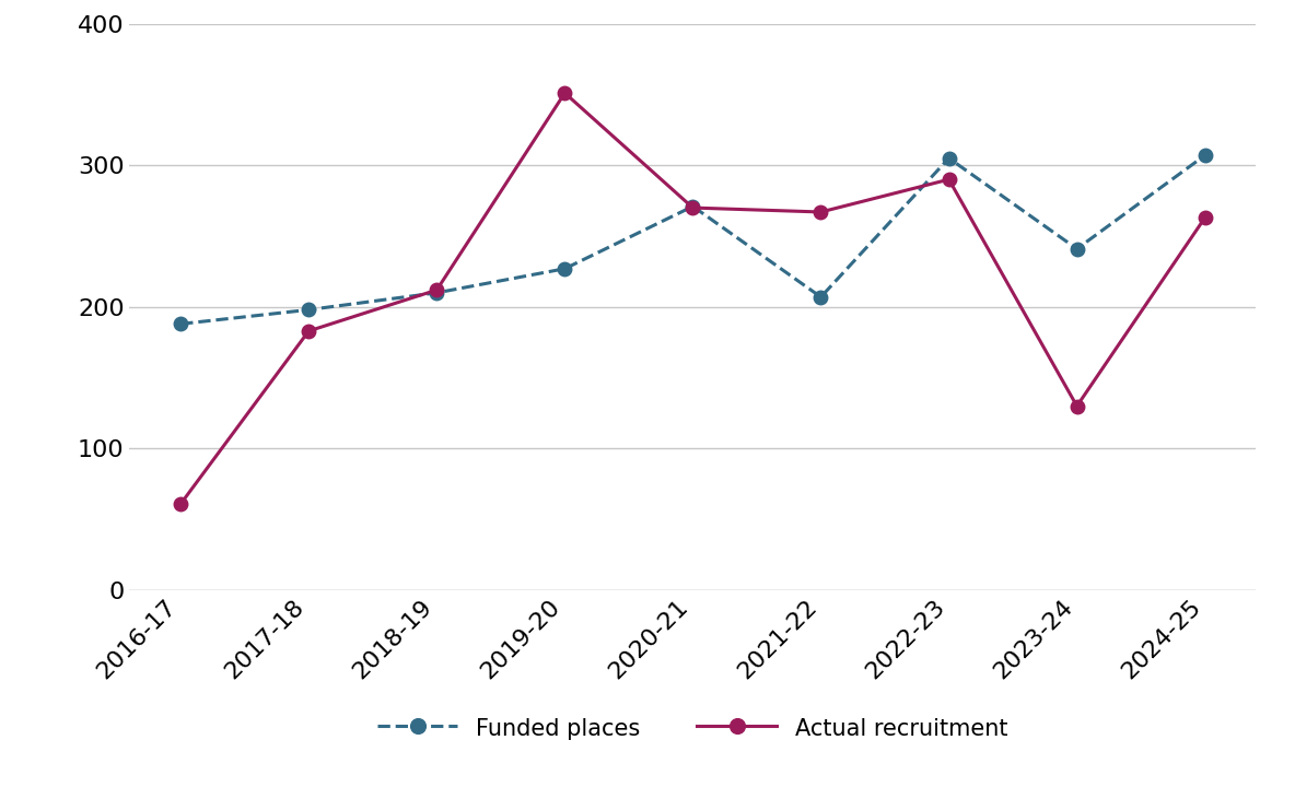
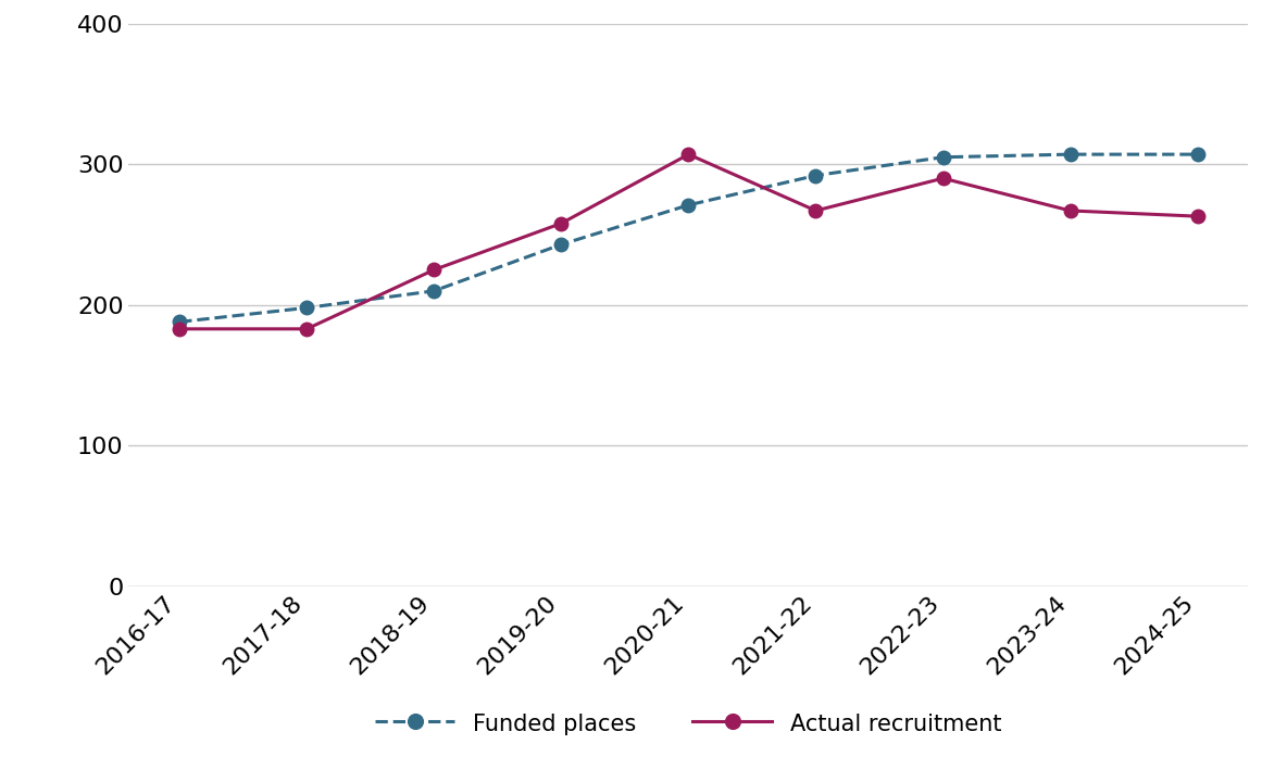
Actual recruitment/2016-17: 61 -> 183
Actual recruitment/2018-19: 212 -> 225
Funded places/2019-20: 227 -> 243
Actual recruitment/2019-20: 351 -> 258
Actual recruitment/2020-21: 270 -> 307
Funded places/2021-22: 207 -> 292
Funded places/2023-24: 241 -> 307
Actual recruitment/2023-24: 130 -> 267
